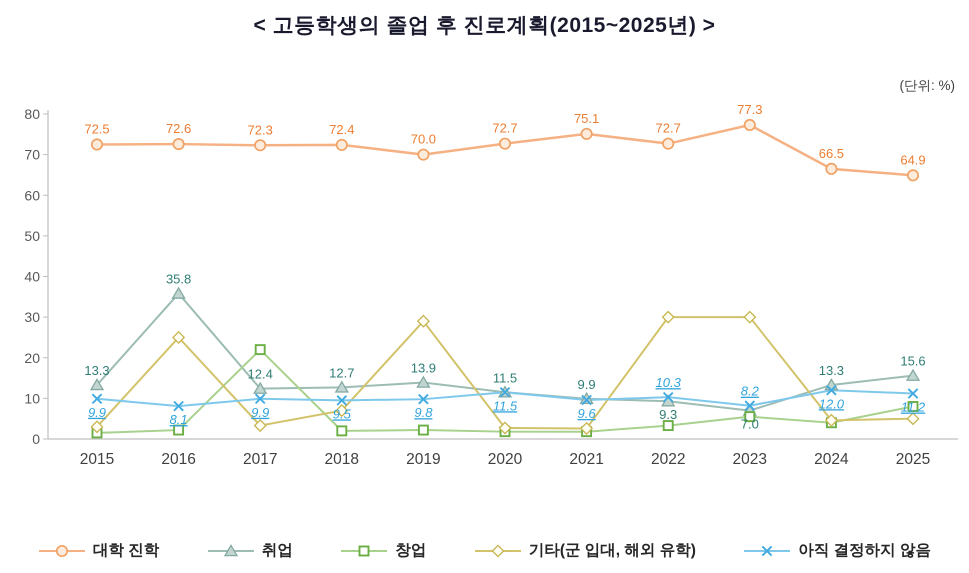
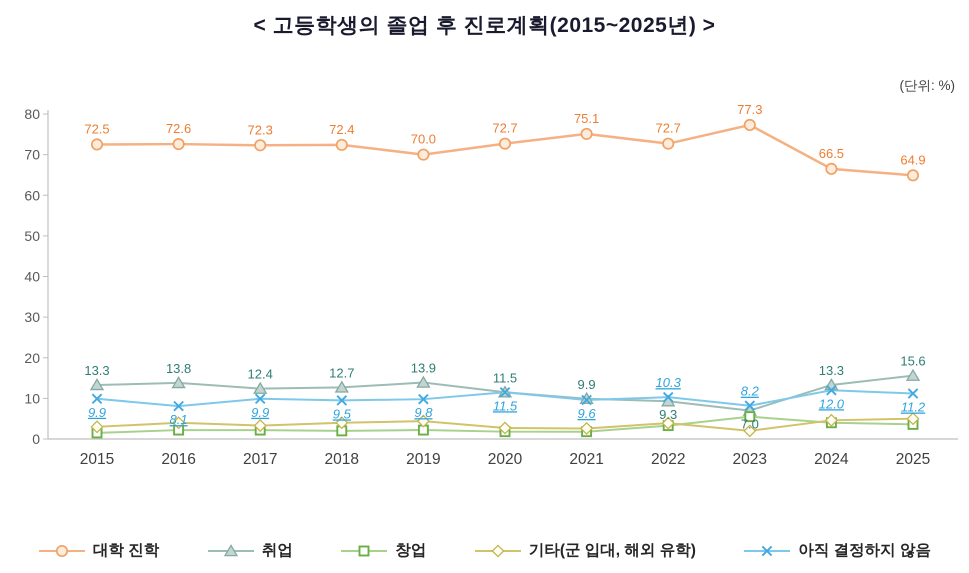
취업/2016: 35.8 -> 13.8
기타(군 입대, 해외 유학)/2016: 25 -> 4
창업/2017: 22 -> 2
기타(군 입대, 해외 유학)/2018: 7 -> 4
기타(군 입대, 해외 유학)/2019: 29 -> 4
기타(군 입대, 해외 유학)/2022: 30 -> 4
기타(군 입대, 해외 유학)/2023: 30 -> 2
창업/2025: 8 -> 4
